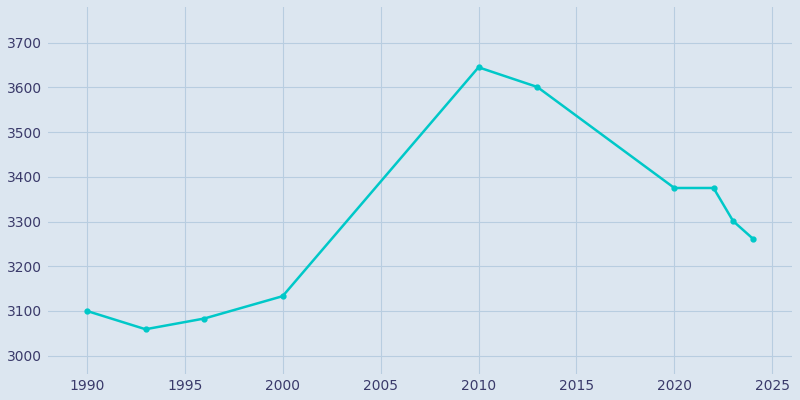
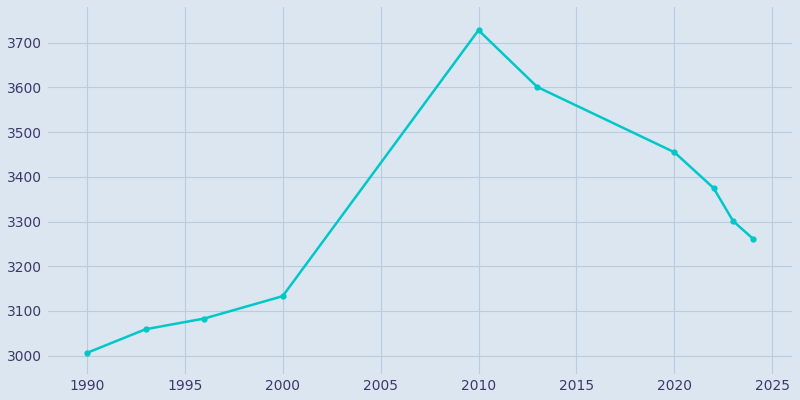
1990: 3100 -> 3006
2010: 3645 -> 3728
2020: 3375 -> 3455
